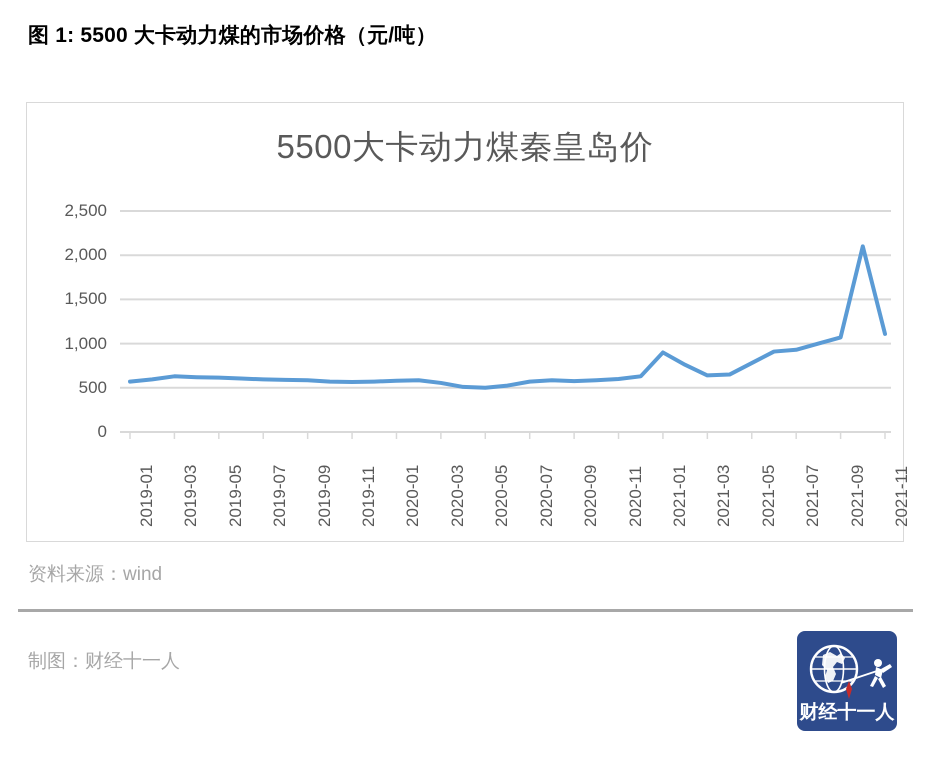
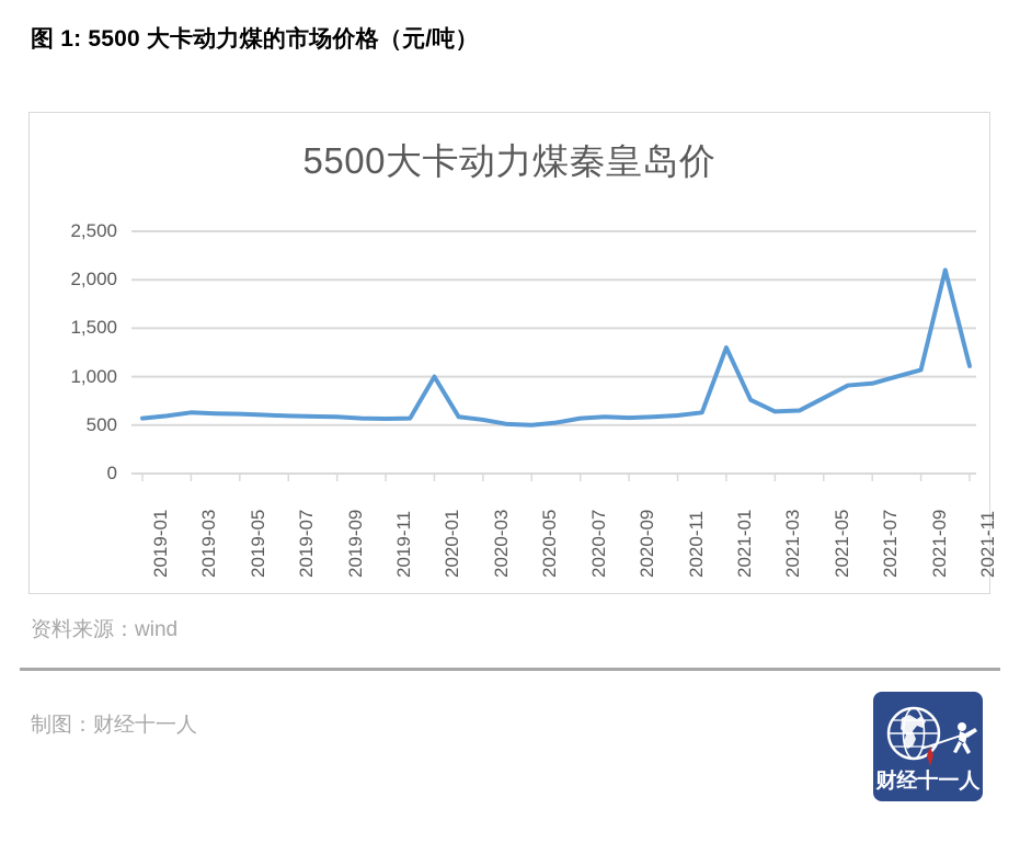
2020-01: 600 -> 1000
2021-01: 900 -> 1300
